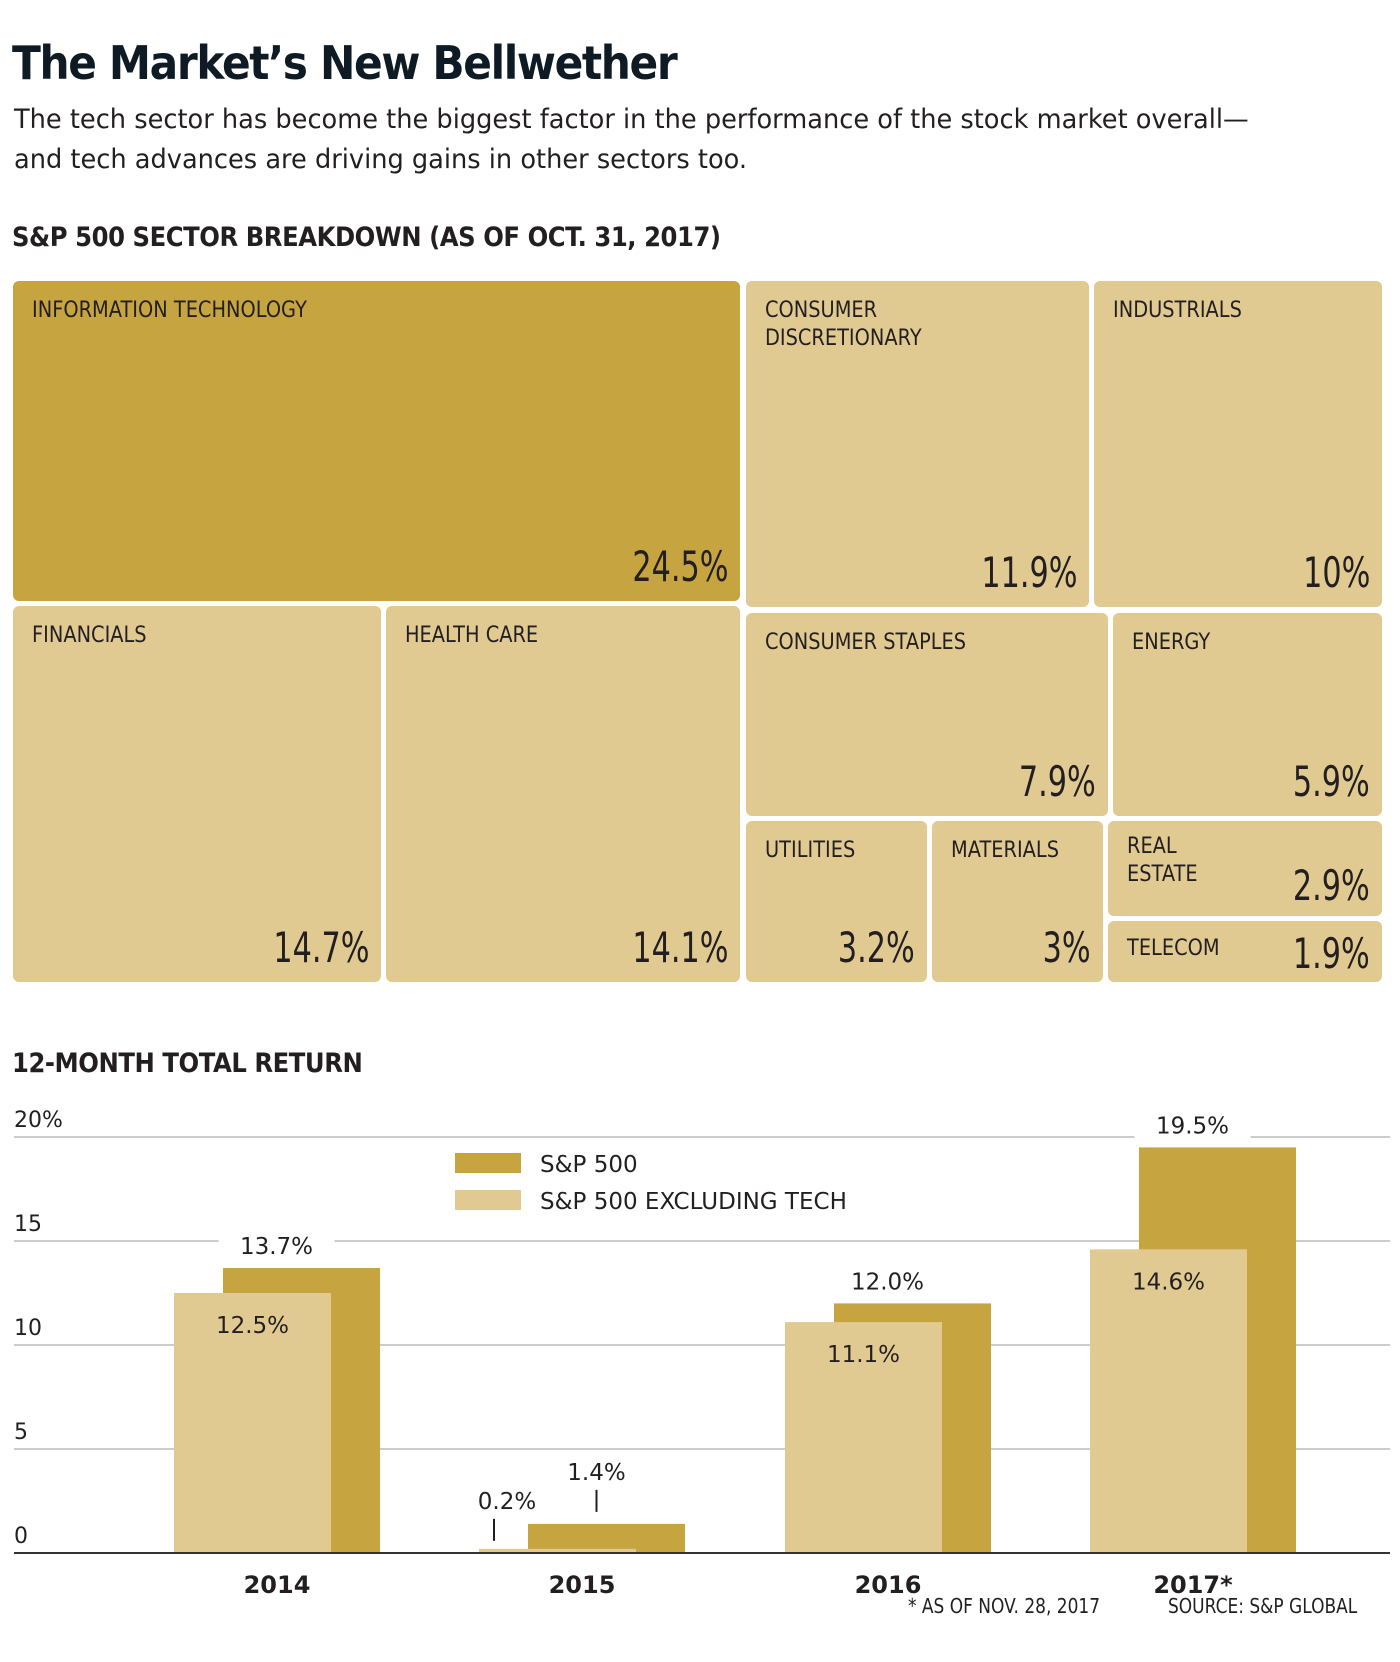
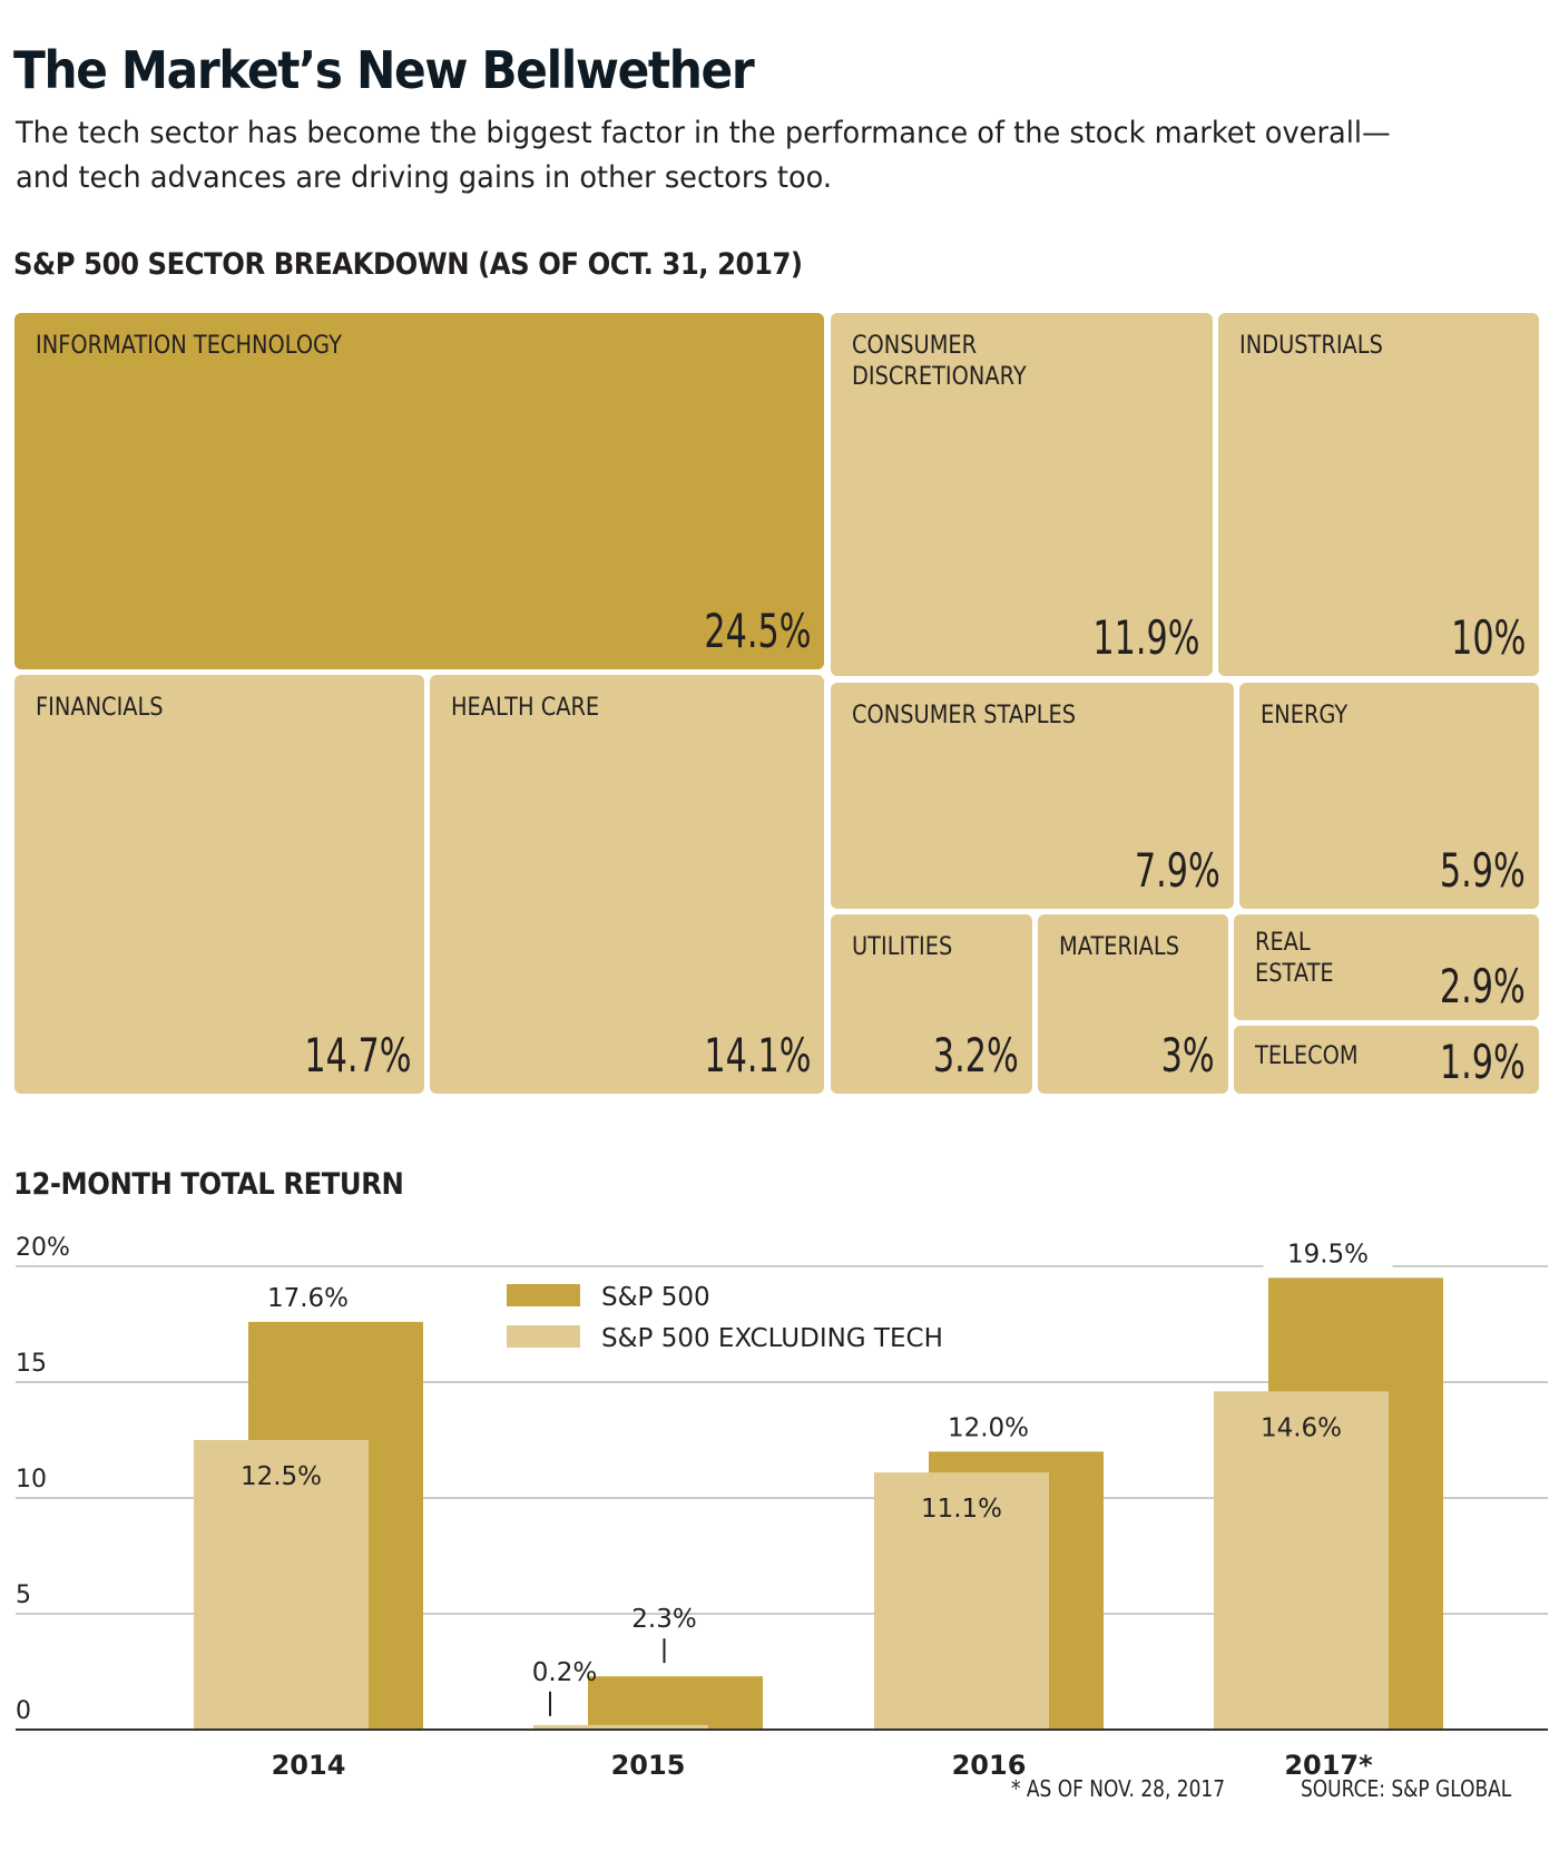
S&P 500/2014: 13.7% -> 17.6%
S&P 500/2015: 1.4% -> 2.3%
